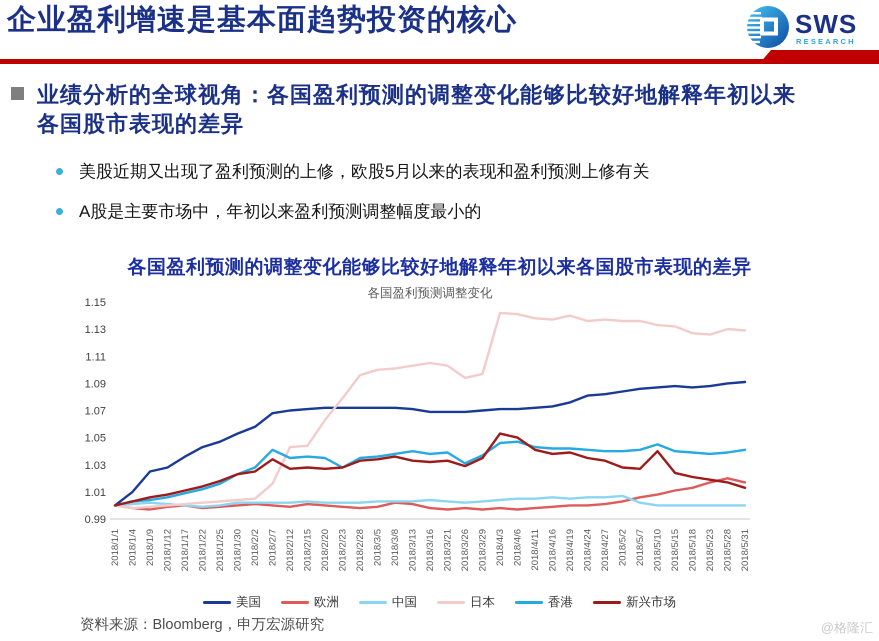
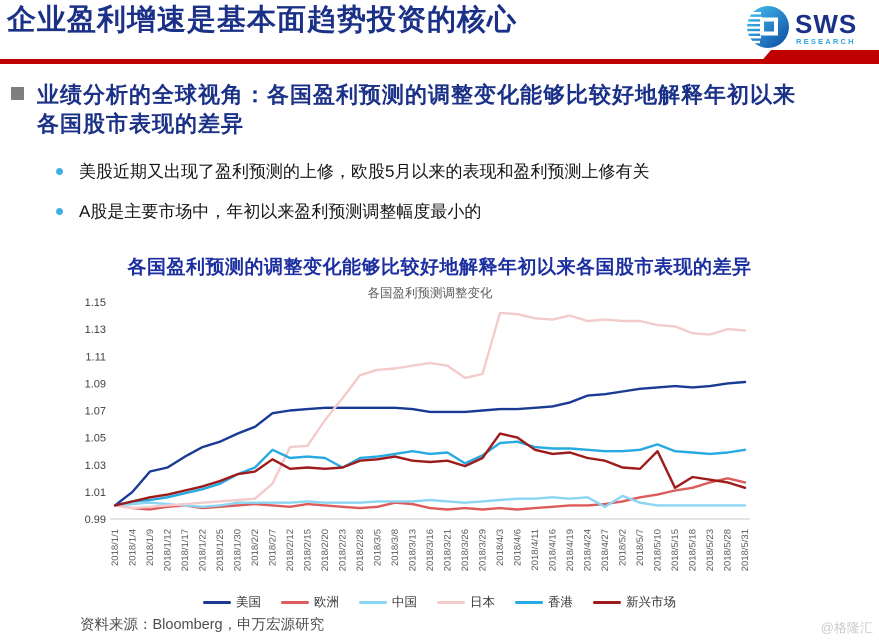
中国/2018/4/27: 1.006 -> 0.999
新兴市场/2018/5/15: 1.024 -> 1.013
